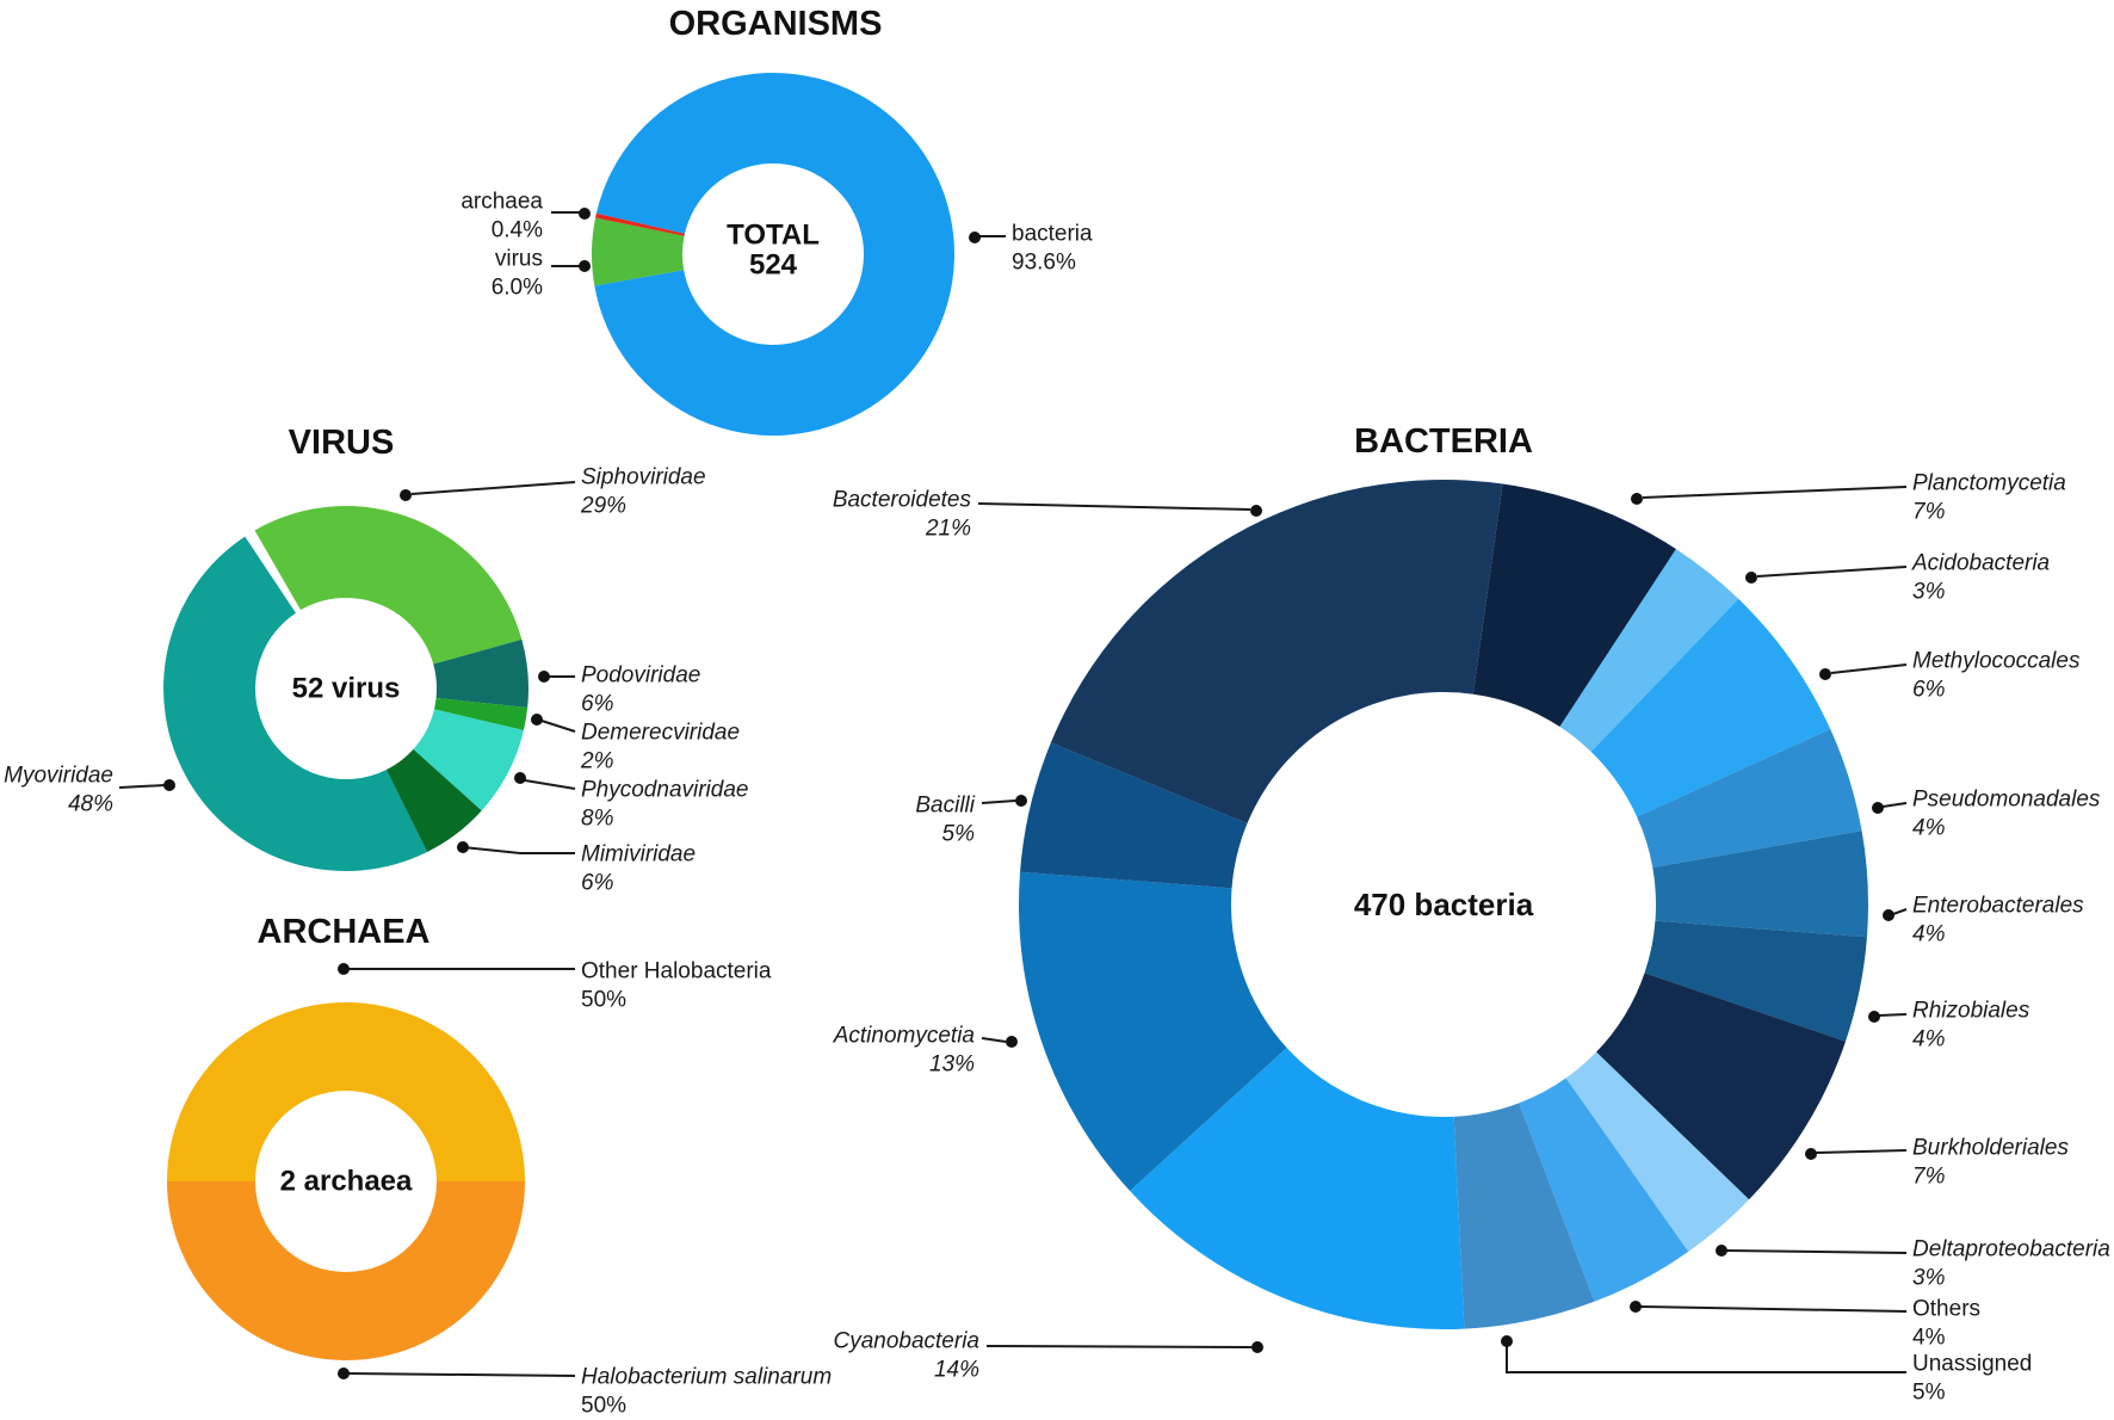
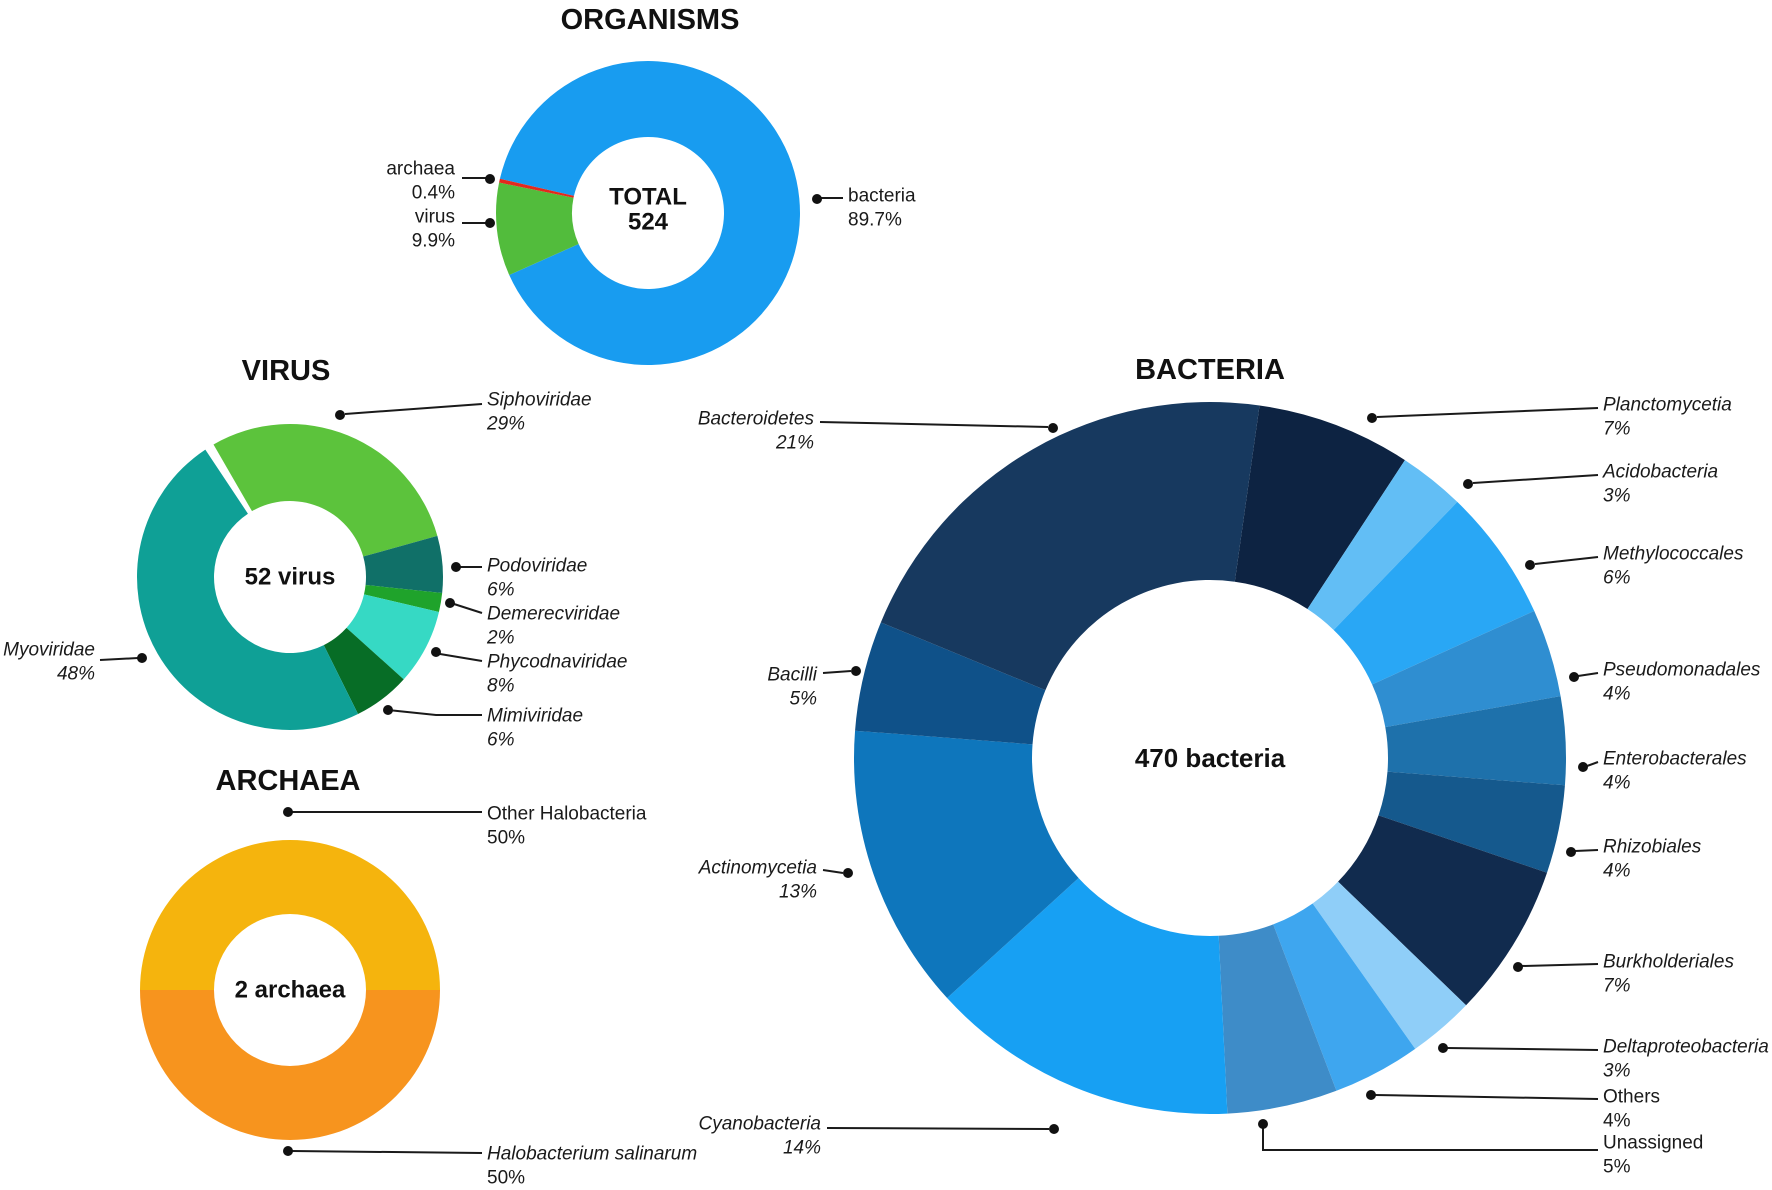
ORGANISMS/bacteria: 93.6% -> 89.7%
ORGANISMS/virus: 6.0% -> 9.9%
